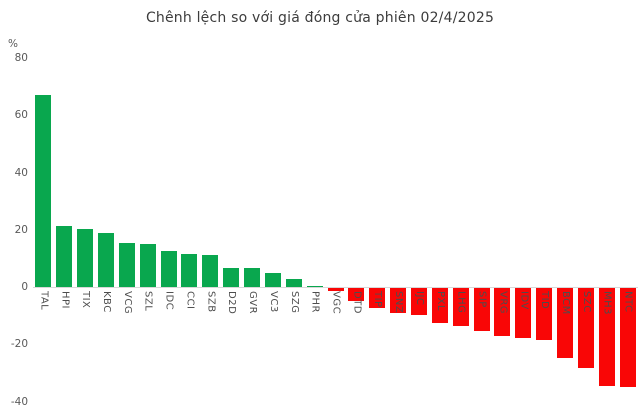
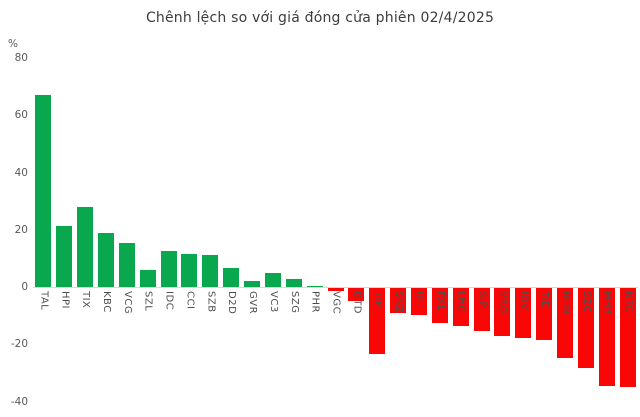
TIX: 20 -> 28
SZL: 15 -> 6
GVR: 6 -> 2
TIP: -7 -> -23
